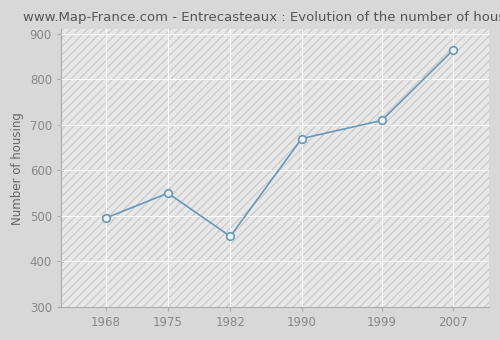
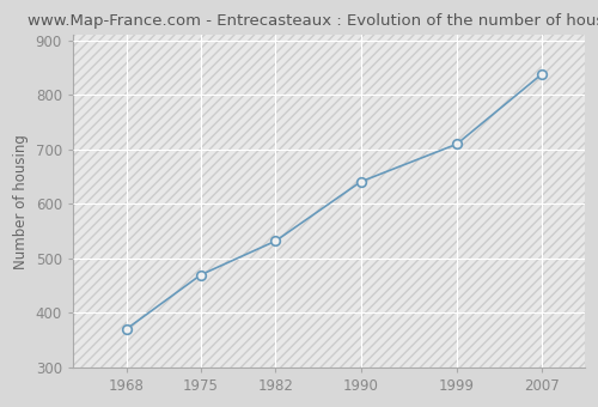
1968: 495 -> 370
1975: 550 -> 470
1982: 455 -> 532
1990: 670 -> 641
2007: 865 -> 839
